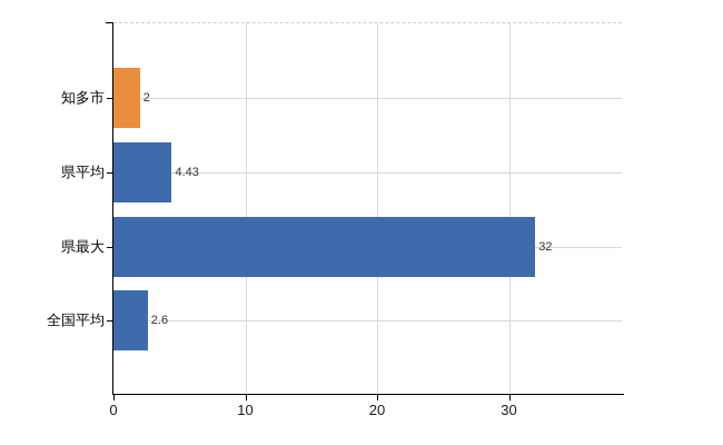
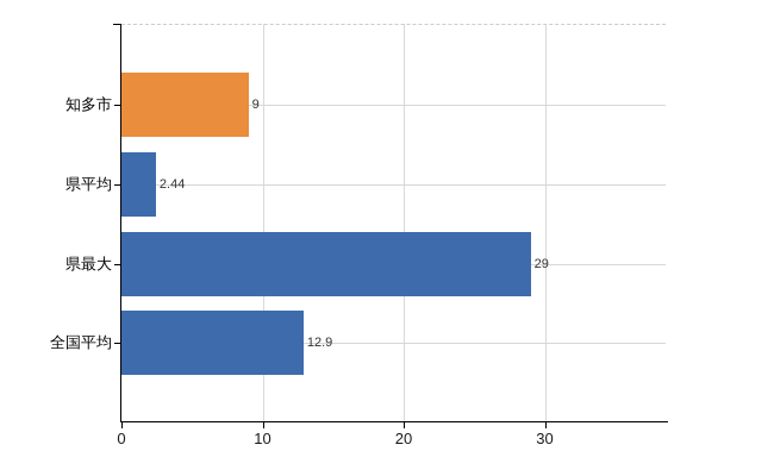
知多市: 2 -> 9
県平均: 4.43 -> 2.44
県最大: 32 -> 29
全国平均: 2.6 -> 12.9
